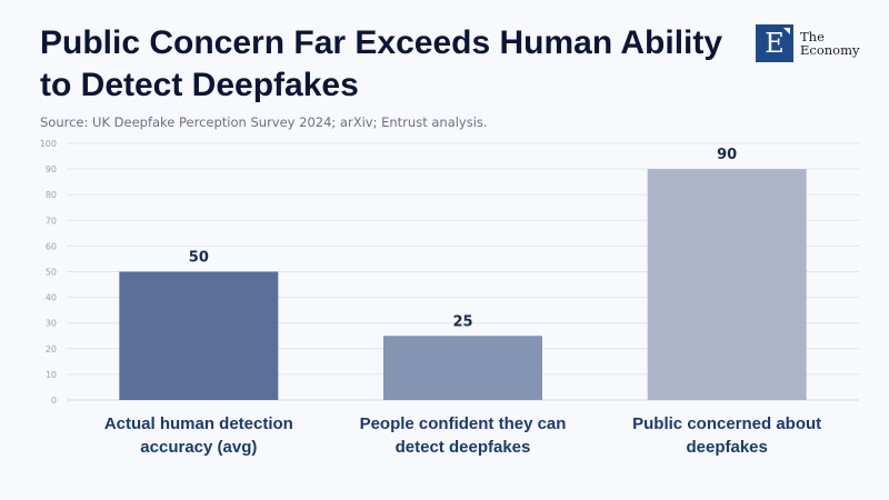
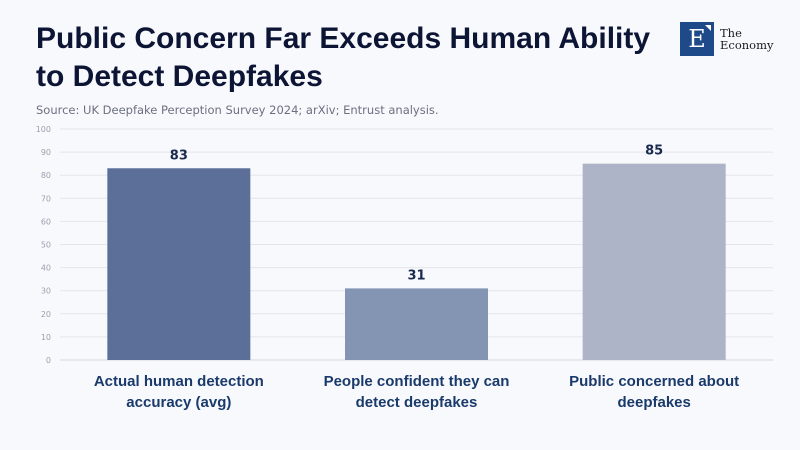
Actual human detection accuracy (avg): 50 -> 83
People confident they can detect deepfakes: 25 -> 31
Public concerned about deepfakes: 90 -> 85
